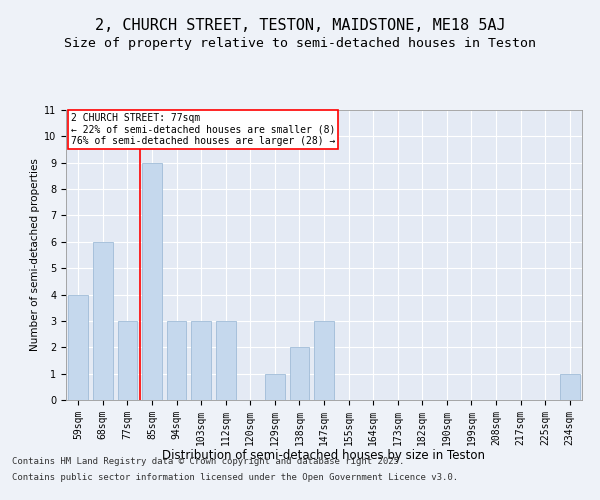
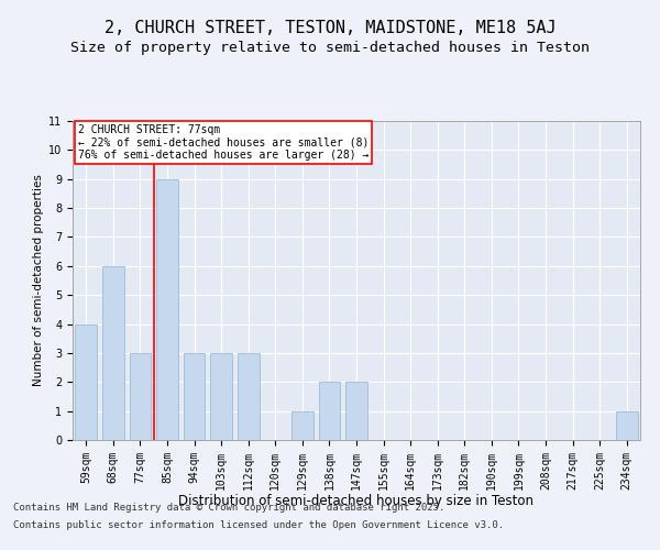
147sqm: 3 -> 2
